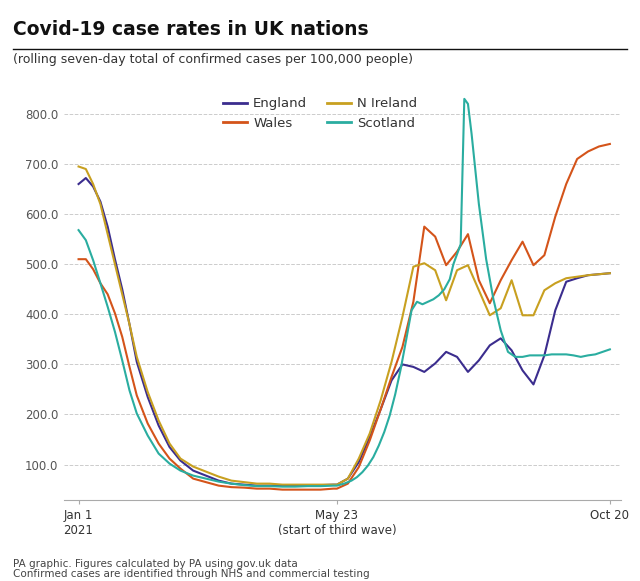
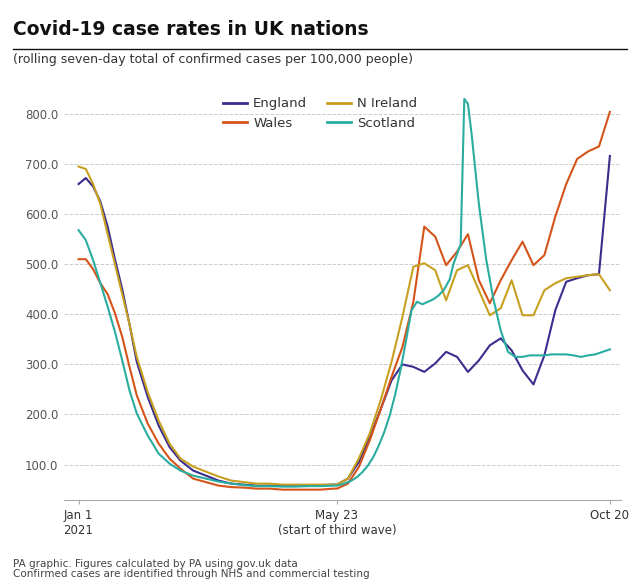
England/Oct 20: 482 -> 716
Wales/Oct 20: 740 -> 804
N Ireland/Oct 20: 482 -> 448
